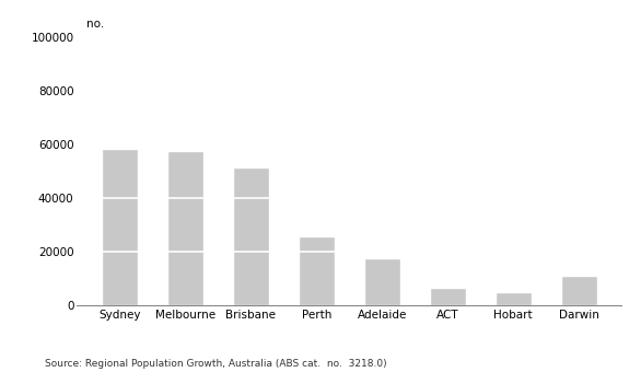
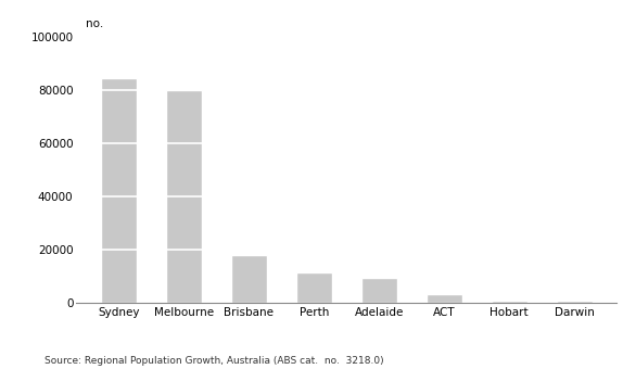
Sydney: 58500 -> 84500
Melbourne: 57500 -> 79800
Brisbane: 51500 -> 17800
Perth: 25500 -> 11200
Adelaide: 17500 -> 9500
ACT: 6500 -> 3200
Hobart: 5000 -> 900
Darwin: 11000 -> 600
